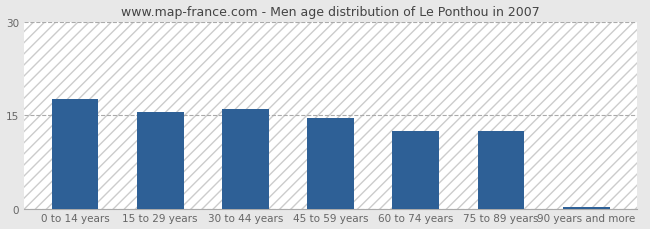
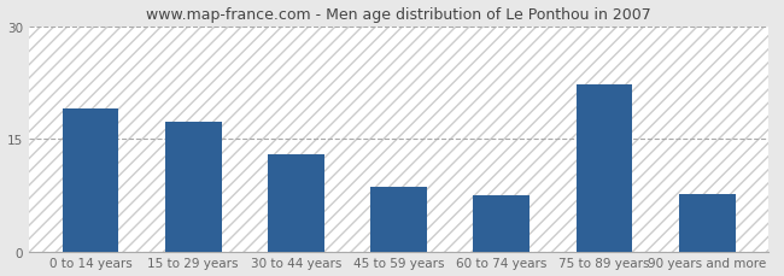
0 to 14 years: 17.5 -> 19.0
15 to 29 years: 15.5 -> 17.2
30 to 44 years: 16.0 -> 13.0
45 to 59 years: 14.5 -> 8.6
60 to 74 years: 12.5 -> 7.4
75 to 89 years: 12.5 -> 22.2
90 years and more: 0.3 -> 7.6
